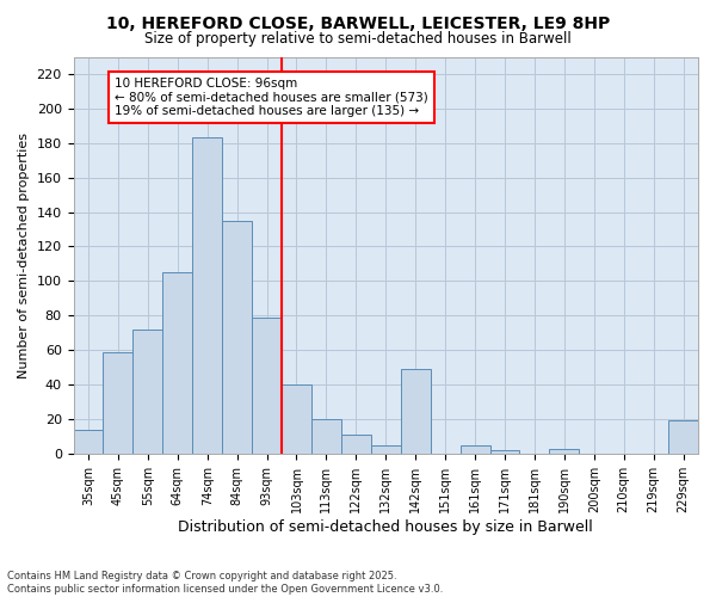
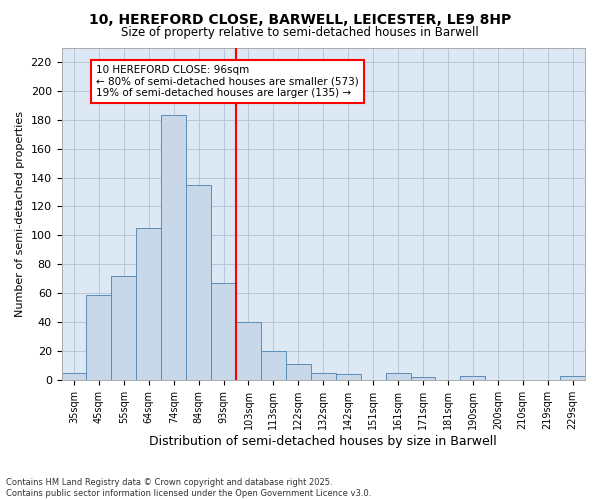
35sqm: 14 -> 5
93sqm: 79 -> 67
142sqm: 49 -> 4
229sqm: 19 -> 3
